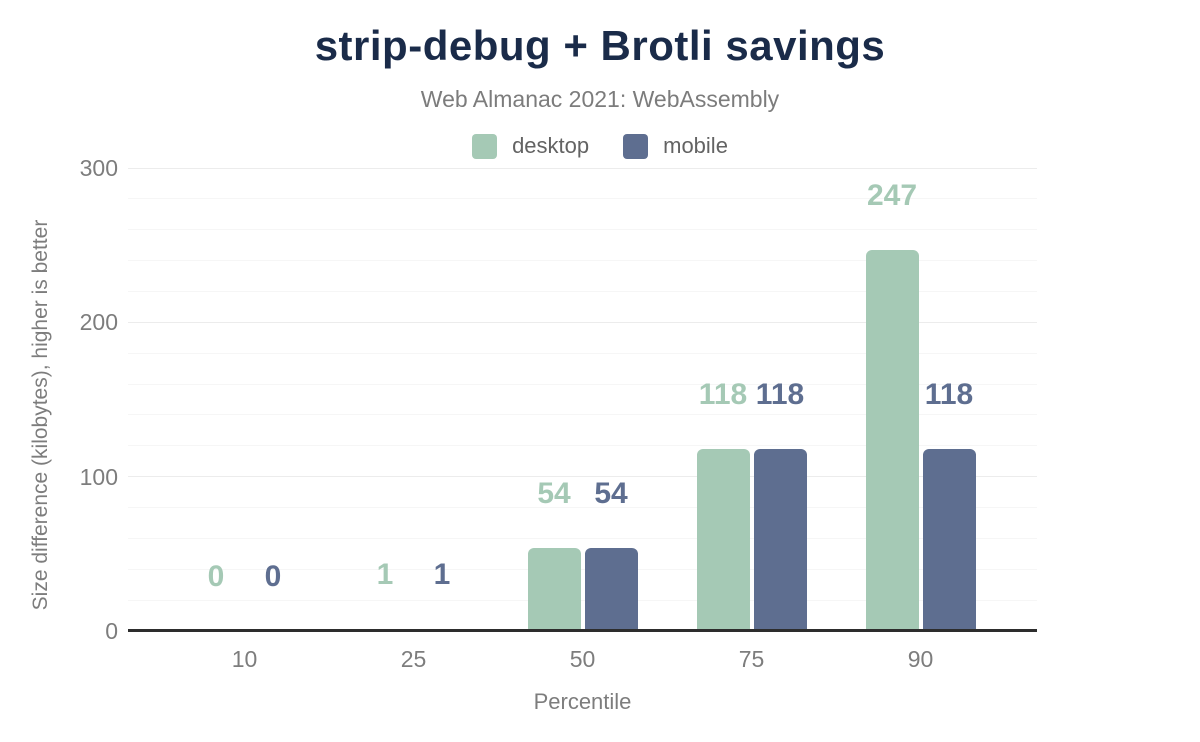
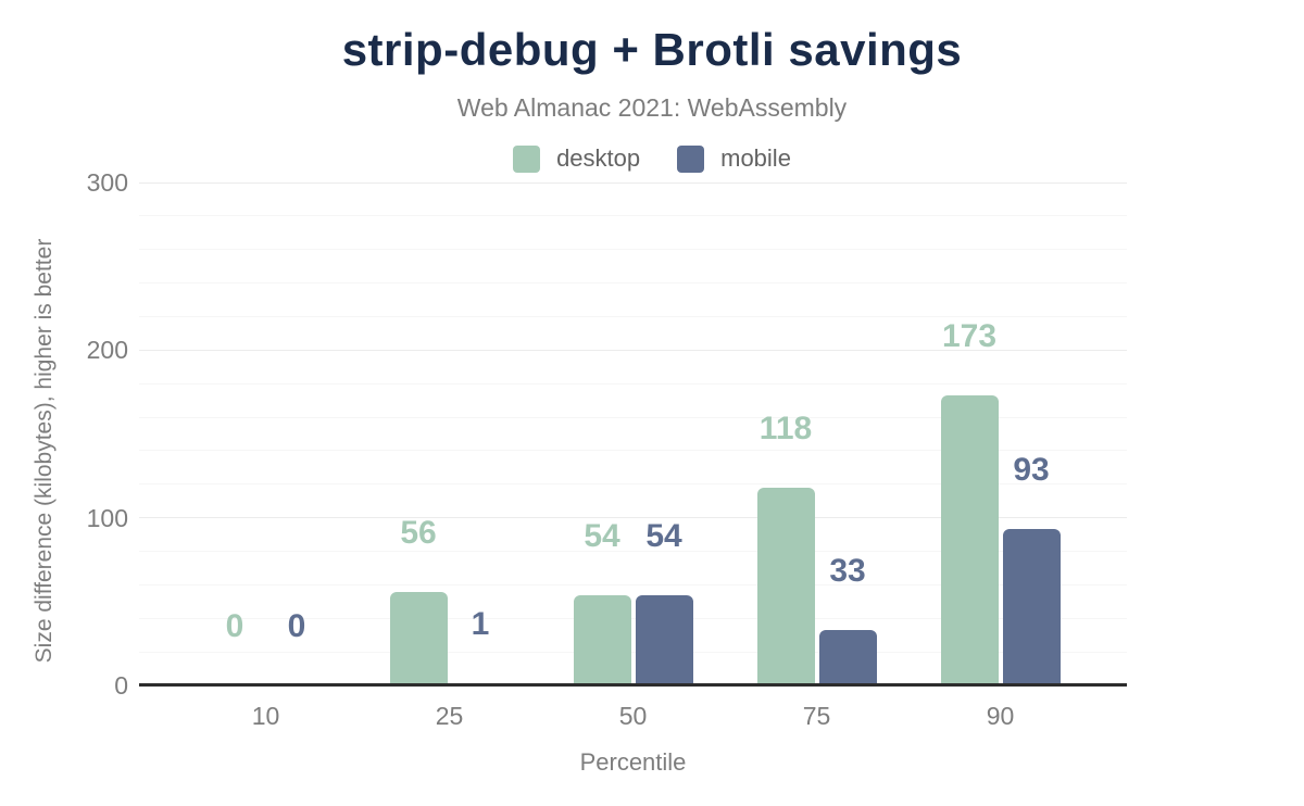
desktop/25: 1 -> 56
mobile/75: 118 -> 33
desktop/90: 247 -> 173
mobile/90: 118 -> 93
